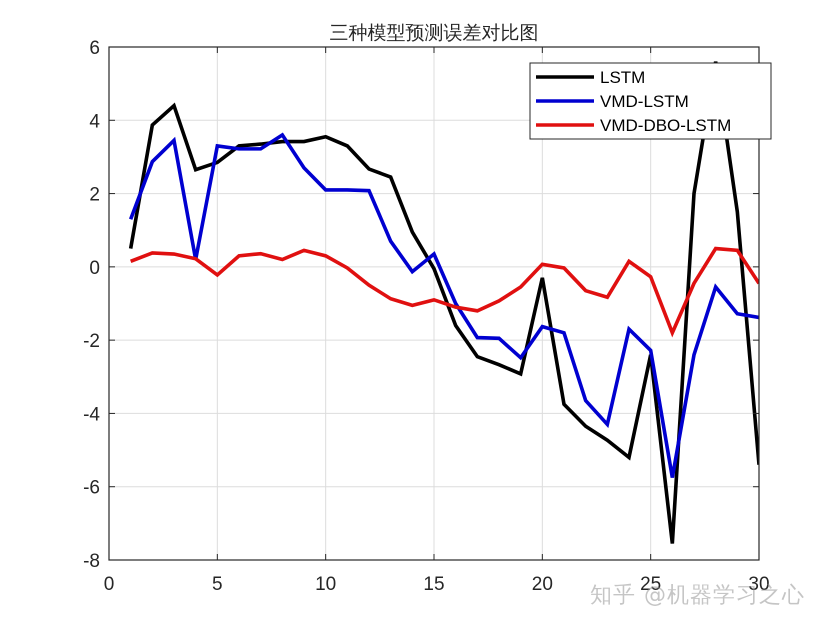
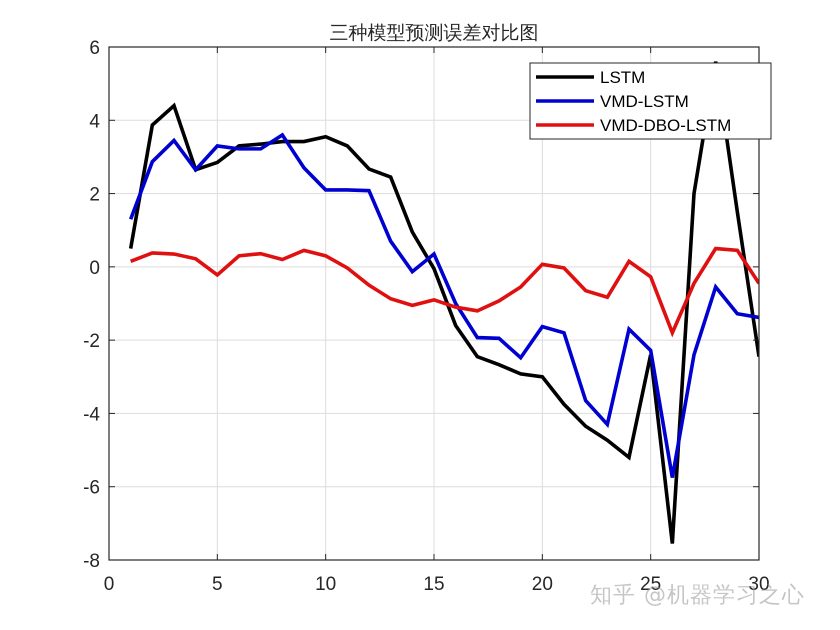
VMD-LSTM/4: 0.2 -> 2.6
LSTM/20: -0.3 -> -3.0
LSTM/30: -5.4 -> -2.5
